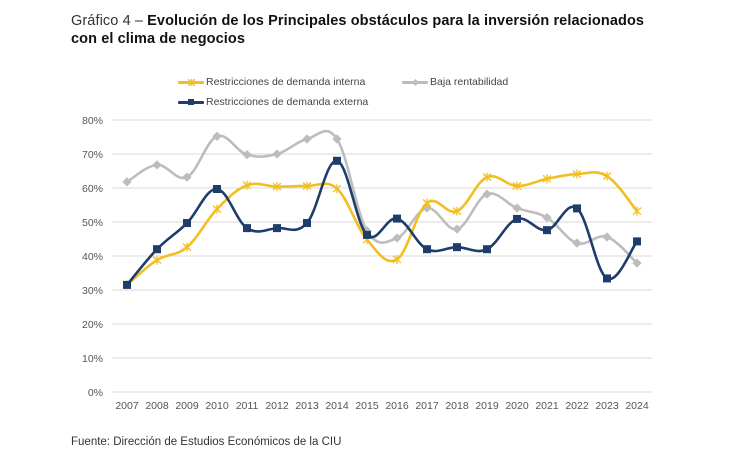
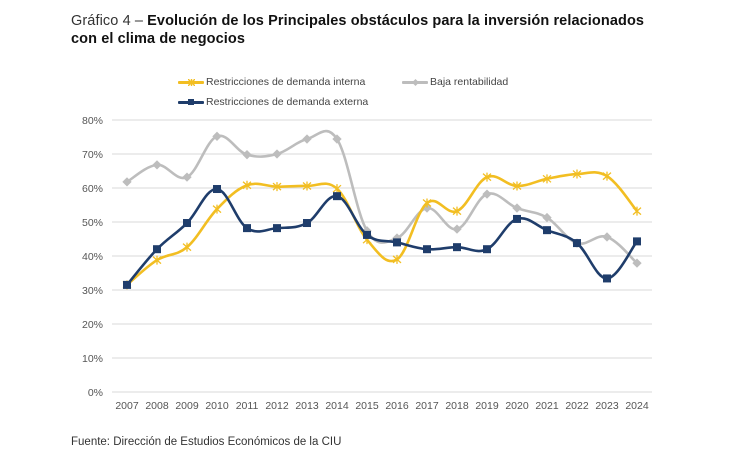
Restricciones de demanda externa/2014: 68% -> 58%
Restricciones de demanda externa/2016: 51% -> 44%
Restricciones de demanda externa/2022: 54% -> 44%
